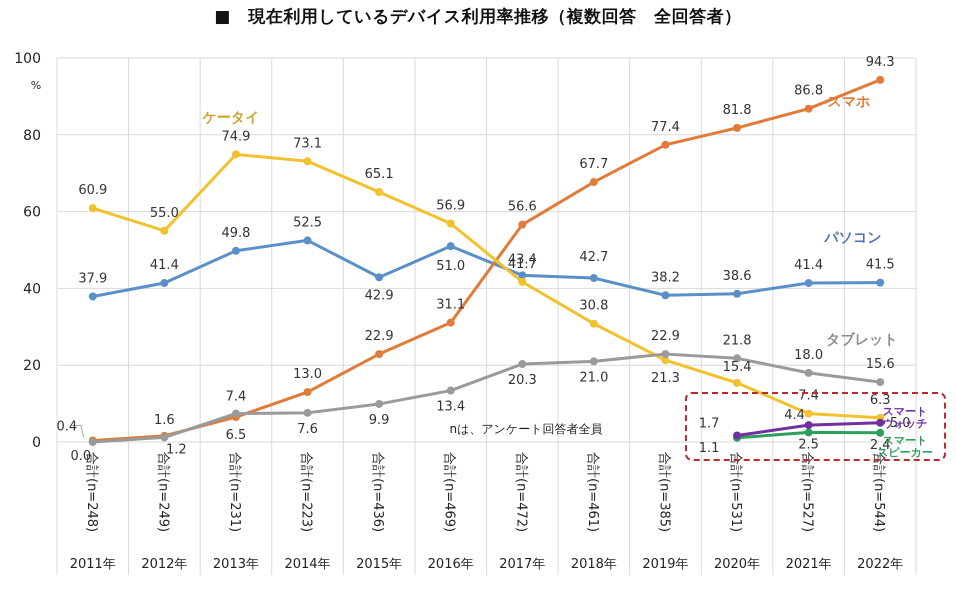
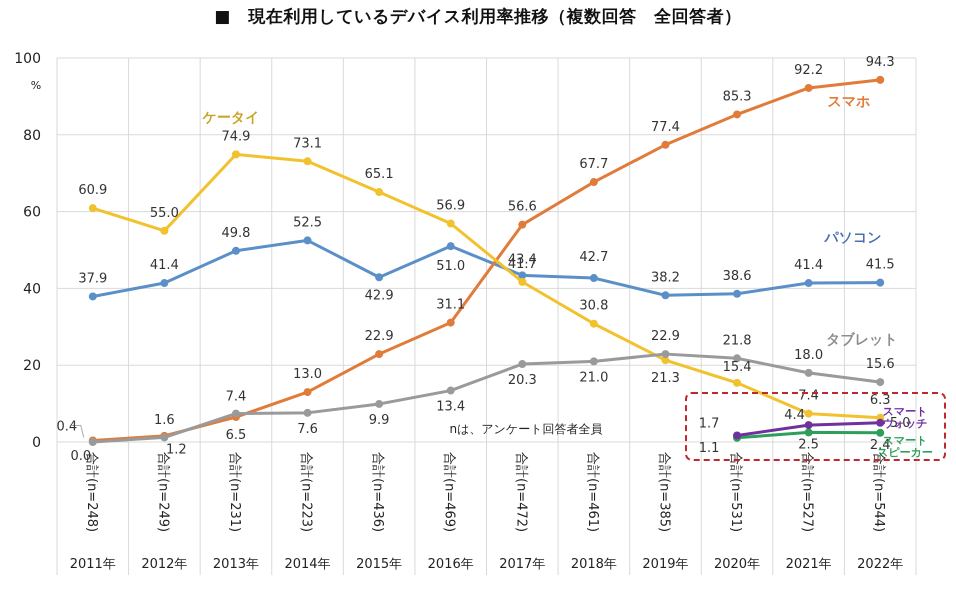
スマホ/2020年: 81.8 -> 85.3
スマホ/2021年: 86.8 -> 92.2
